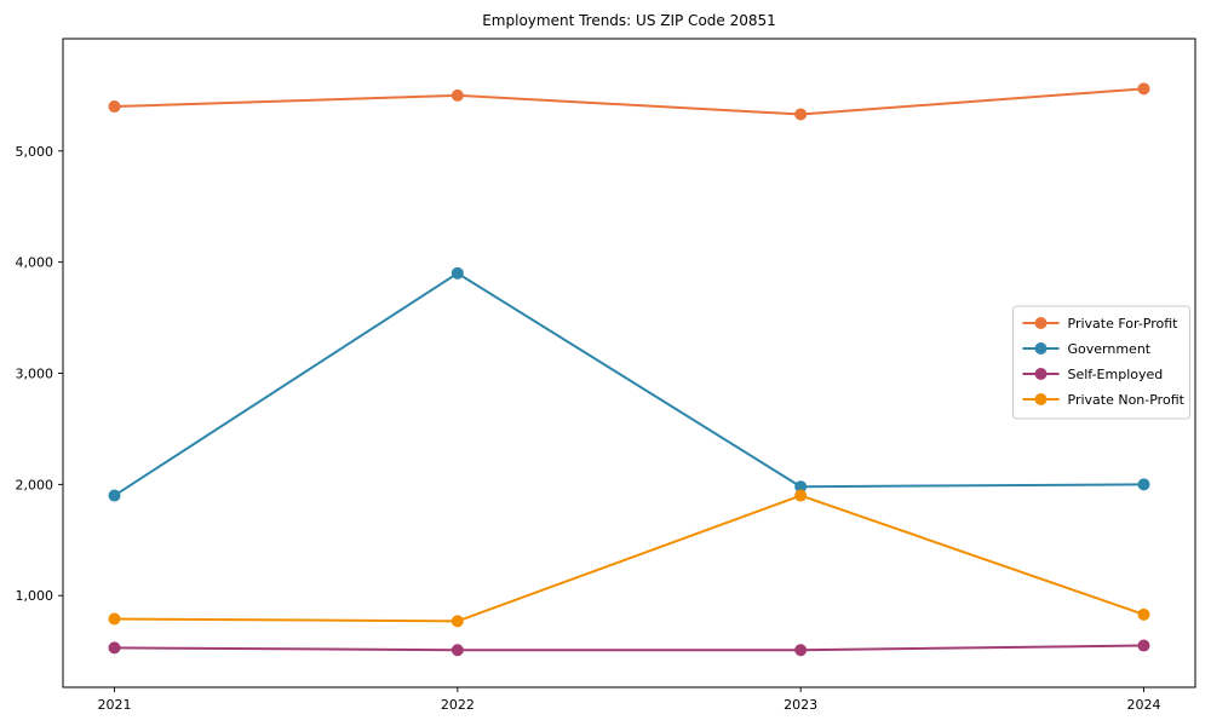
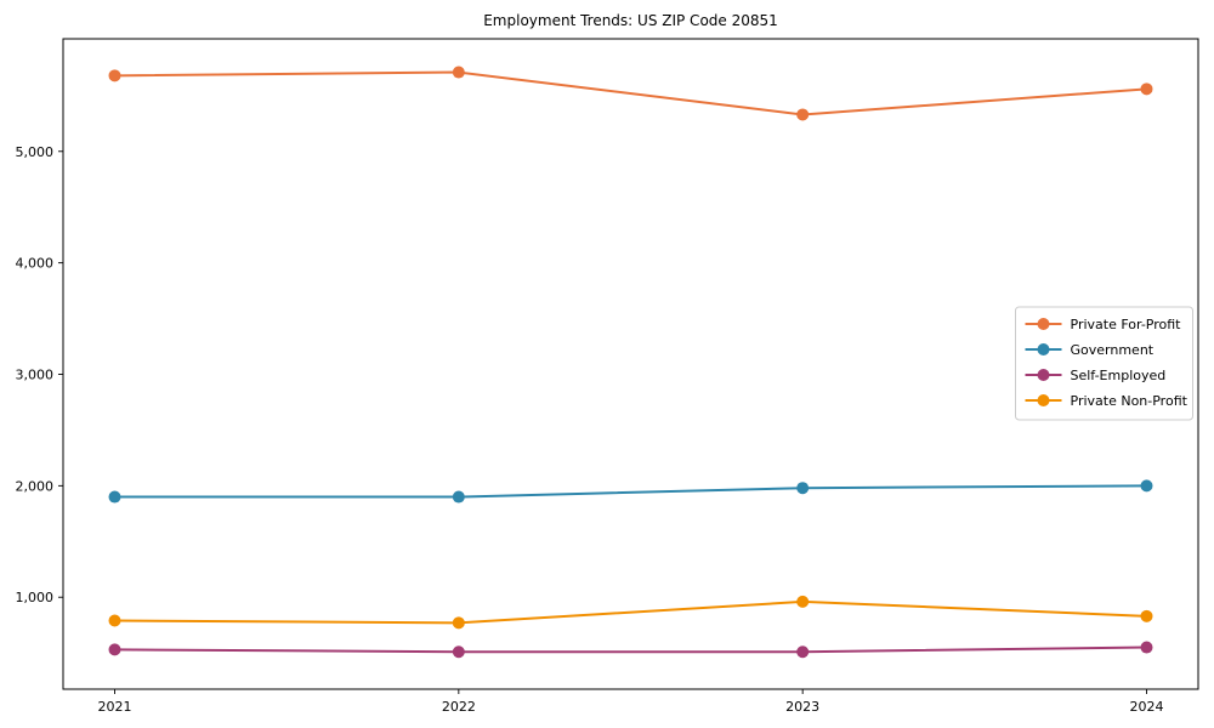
Private For-Profit/2021: 5400 -> 5700
Private For-Profit/2022: 5500 -> 5700
Government/2022: 3900 -> 1900
Private Non-Profit/2023: 1900 -> 1000
